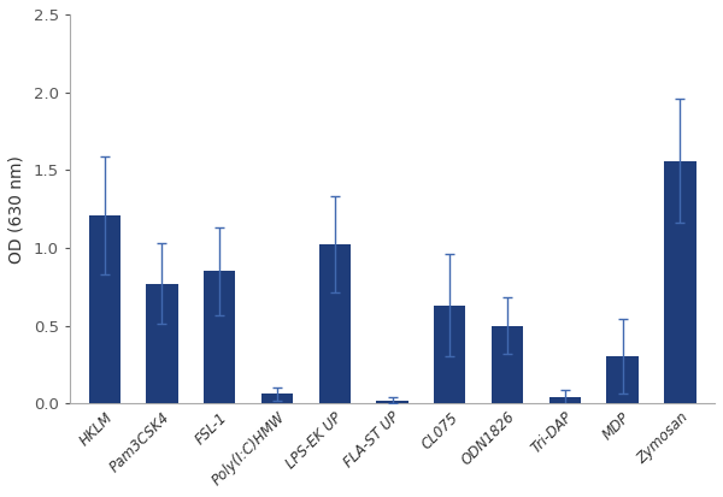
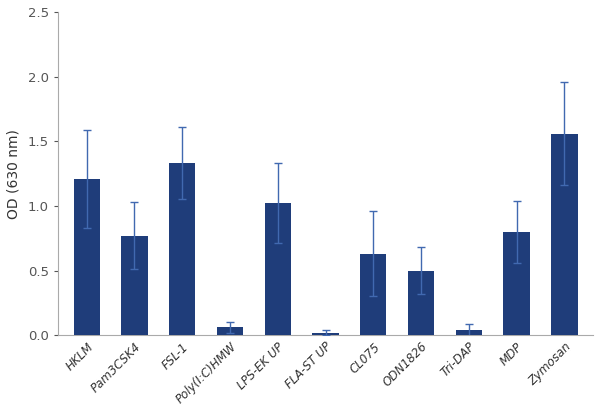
FSL-1: 0.85 -> 1.33
MDP: 0.30 -> 0.80
